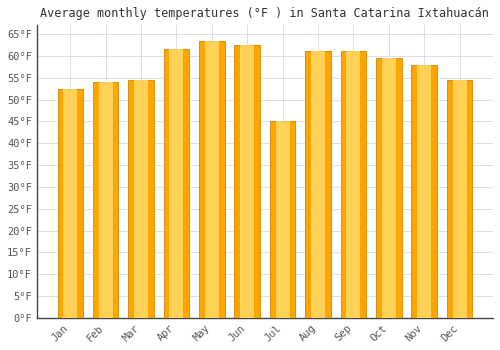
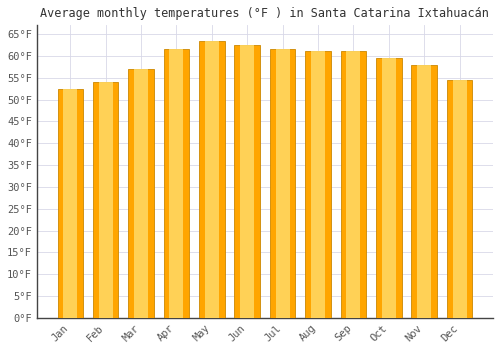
Mar: 54.5°F -> 57.0°F
Jul: 45.0°F -> 61.5°F
